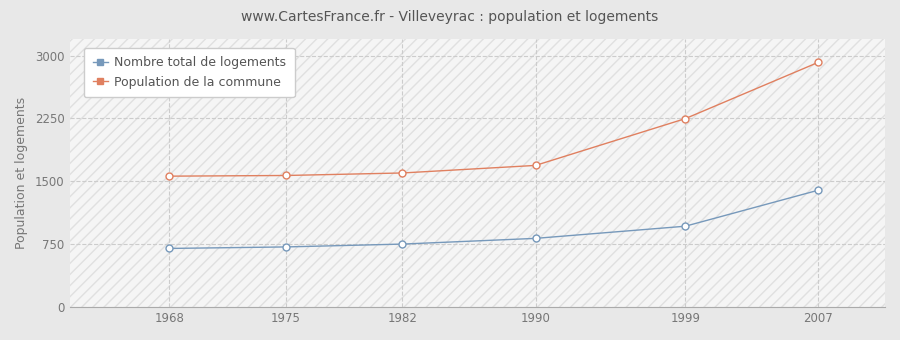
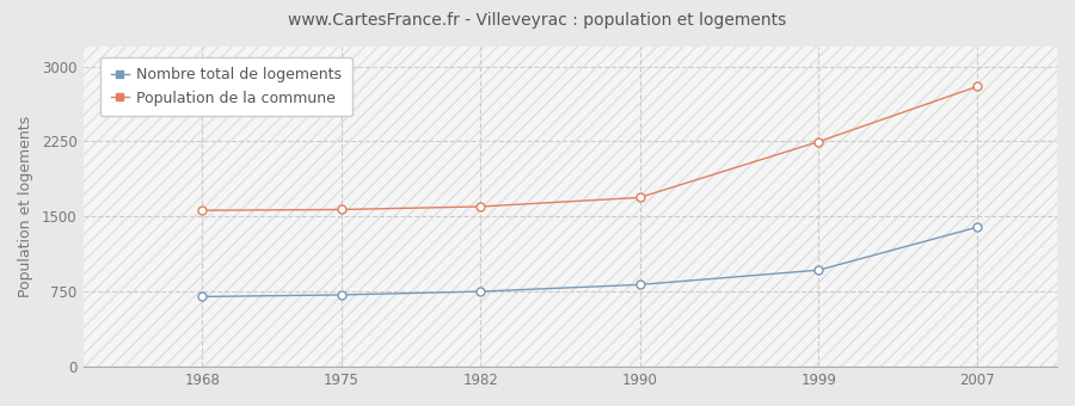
Population de la commune/2007: 2920 -> 2800
